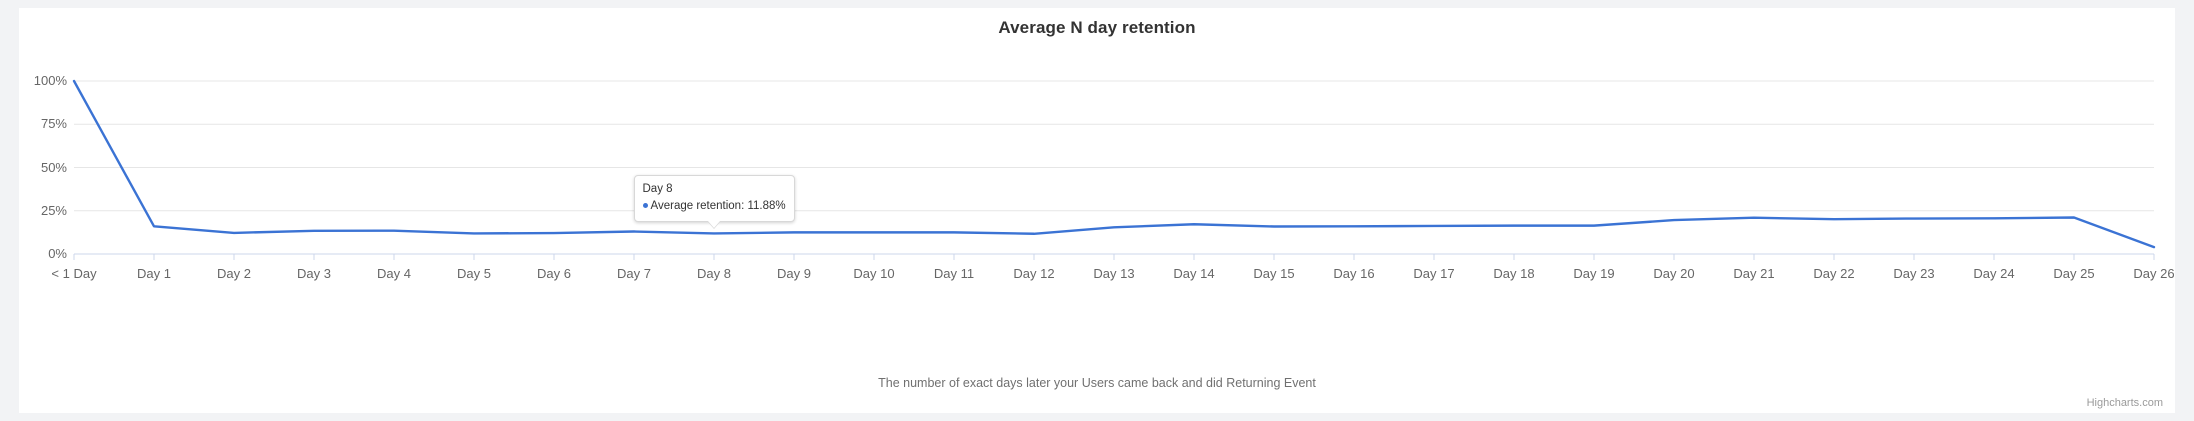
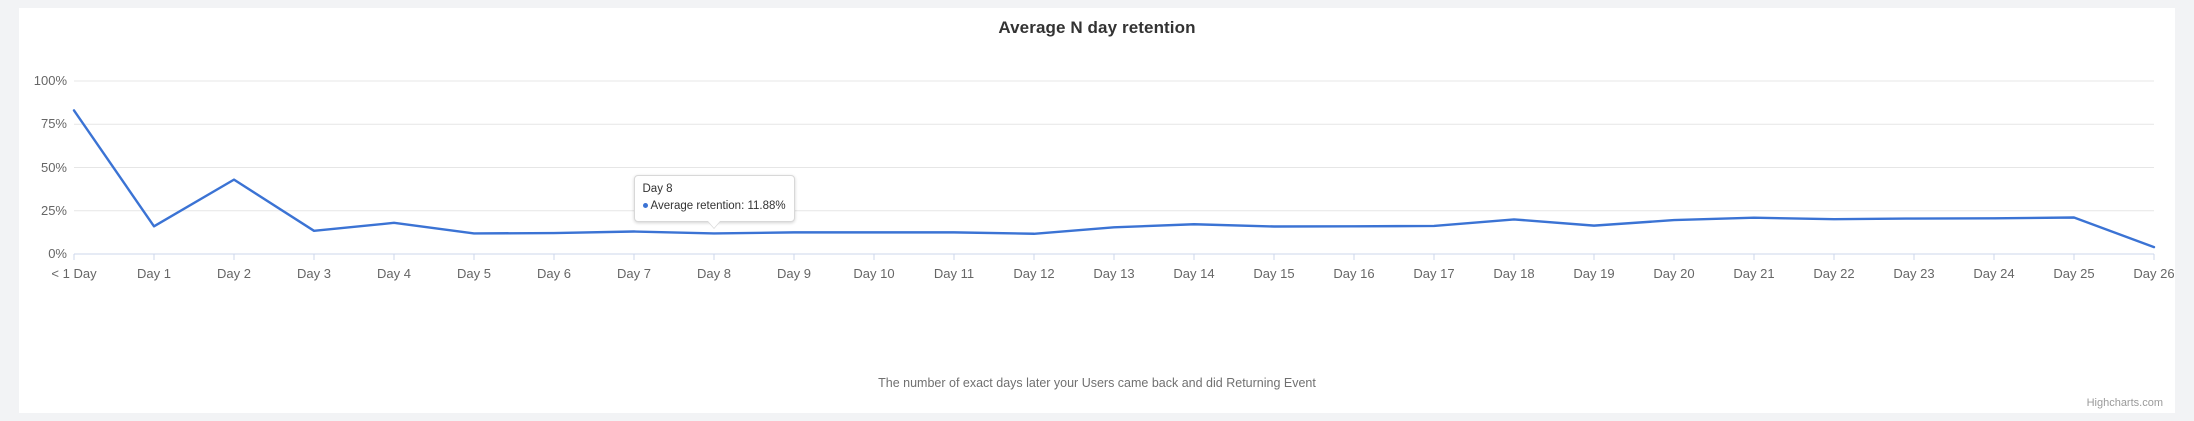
< 1 Day: 100% -> 83%
Day 2: 12% -> 43%
Day 4: 14% -> 18%
Day 18: 16% -> 20%
